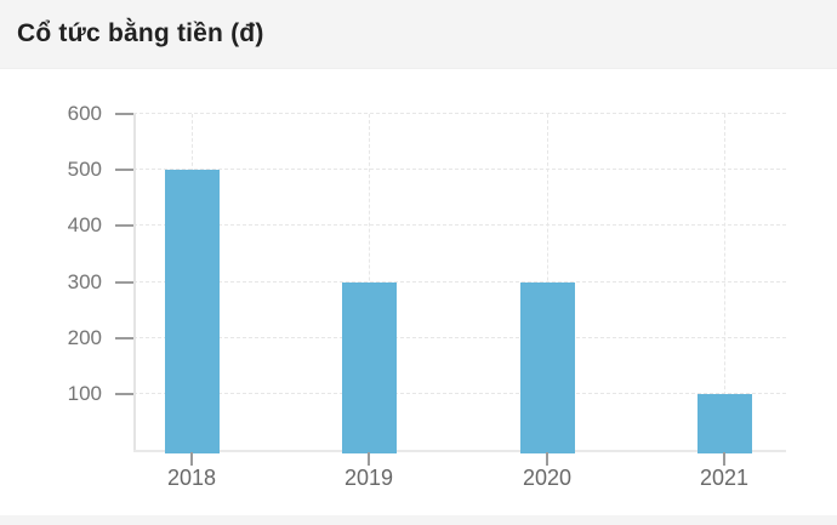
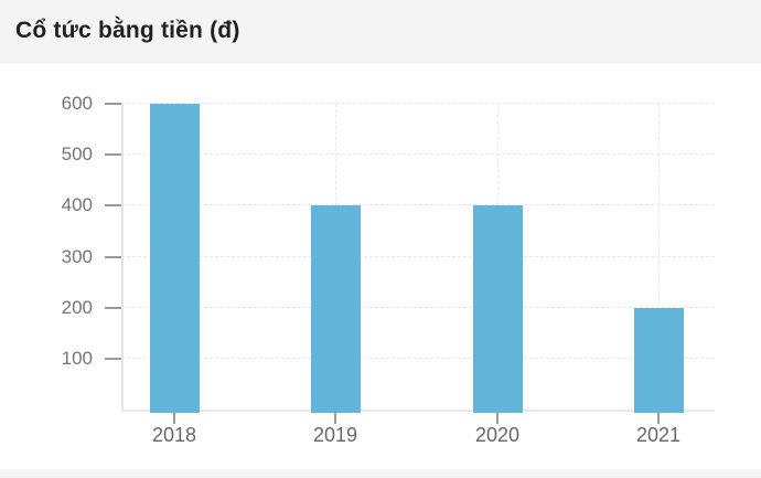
2018: 500 -> 600
2019: 300 -> 400
2020: 300 -> 400
2021: 100 -> 200
